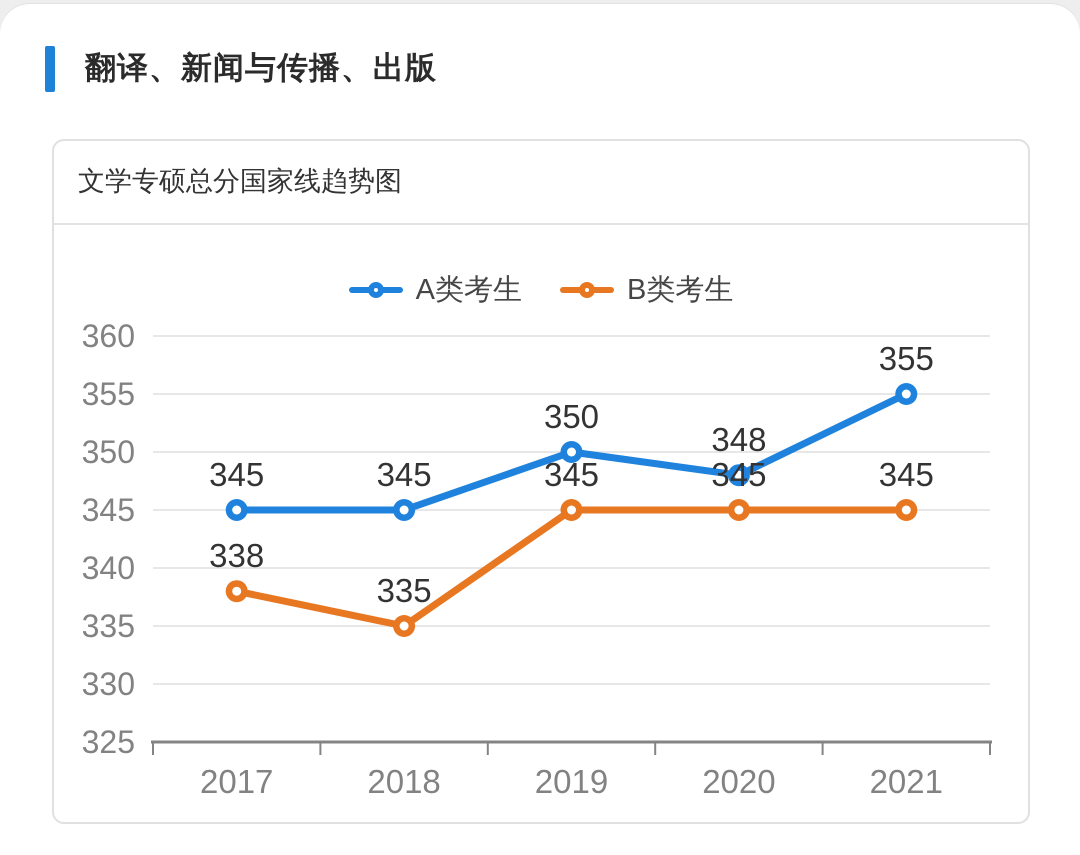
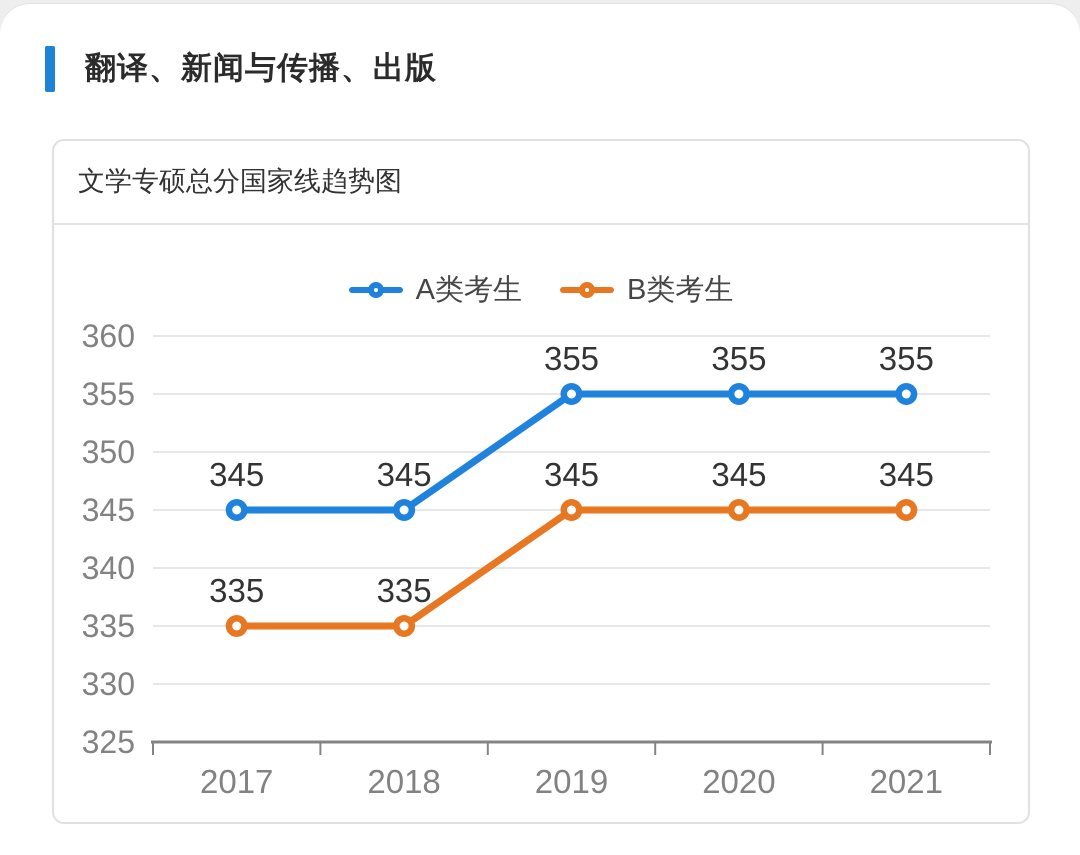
B类考生/2017: 338 -> 335
A类考生/2019: 350 -> 355
A类考生/2020: 348 -> 355
